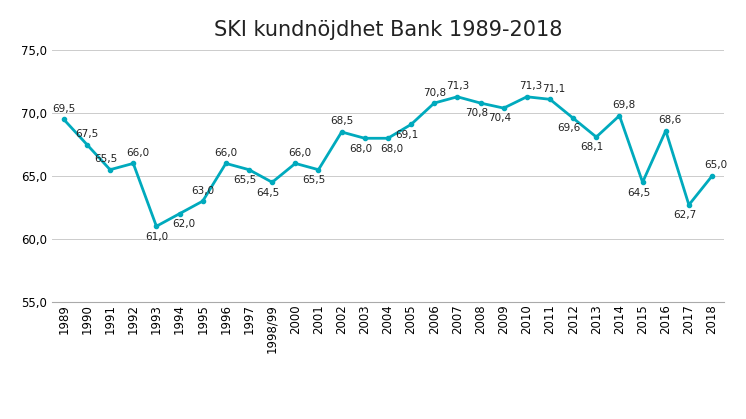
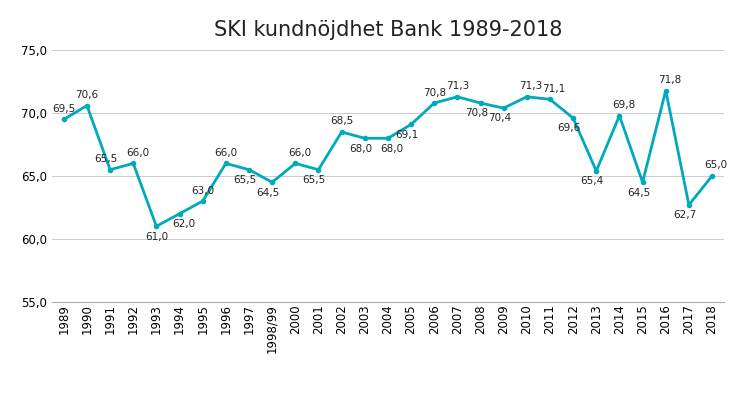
1990: 67,5 -> 70,6
2013: 68,1 -> 65,4
2016: 68,6 -> 71,8
